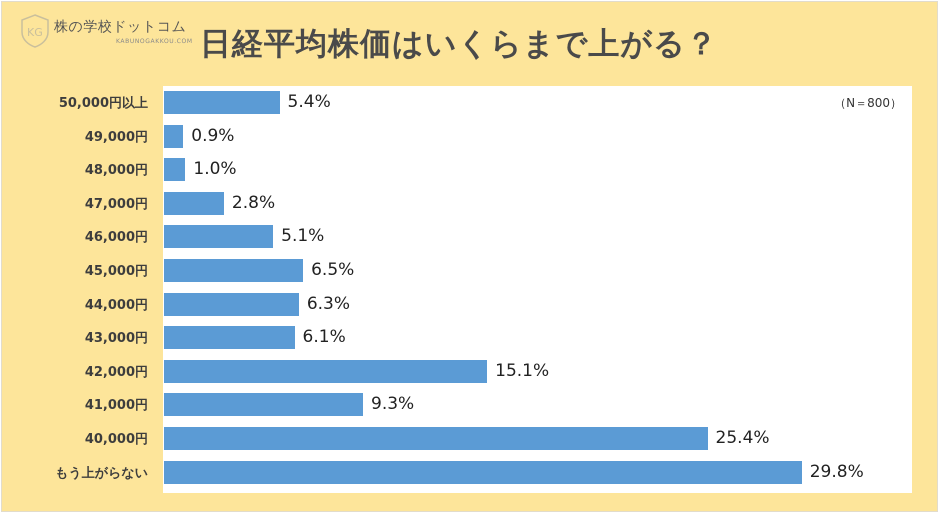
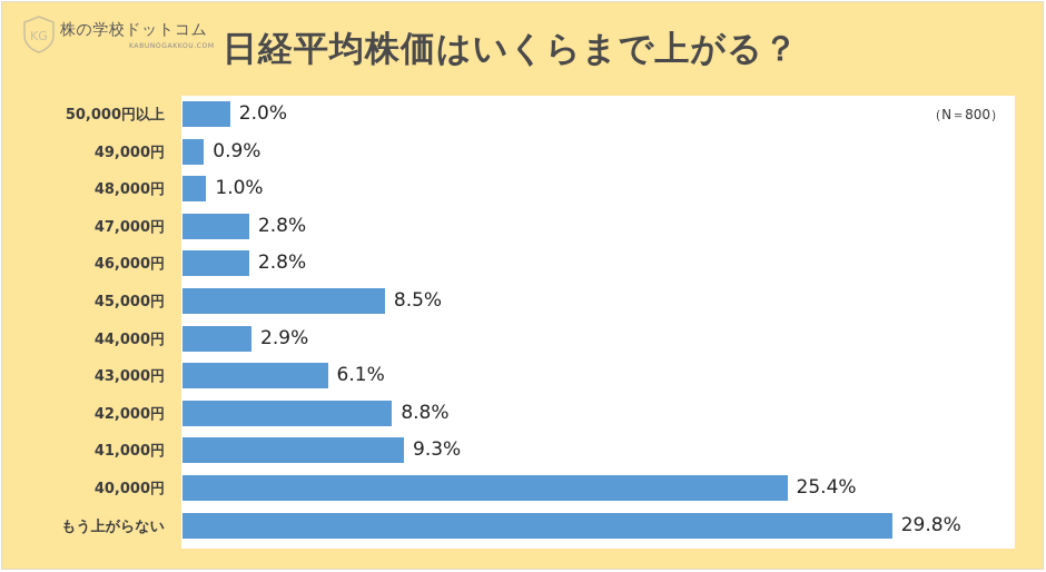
50,000円以上: 5.4% -> 2.0%
46,000円: 5.1% -> 2.8%
45,000円: 6.5% -> 8.5%
44,000円: 6.3% -> 2.9%
42,000円: 15.1% -> 8.8%
